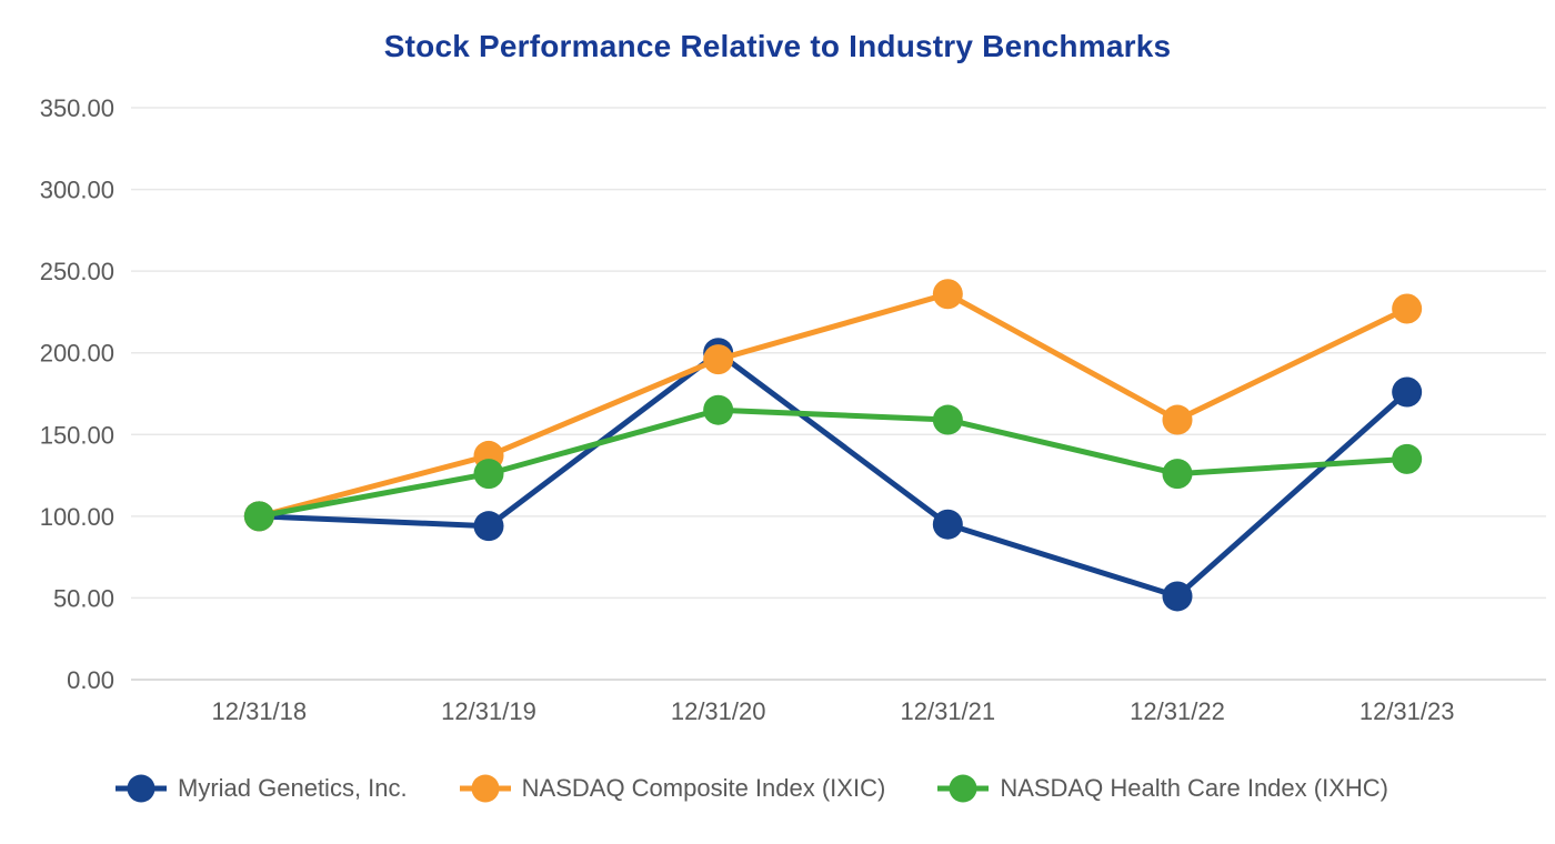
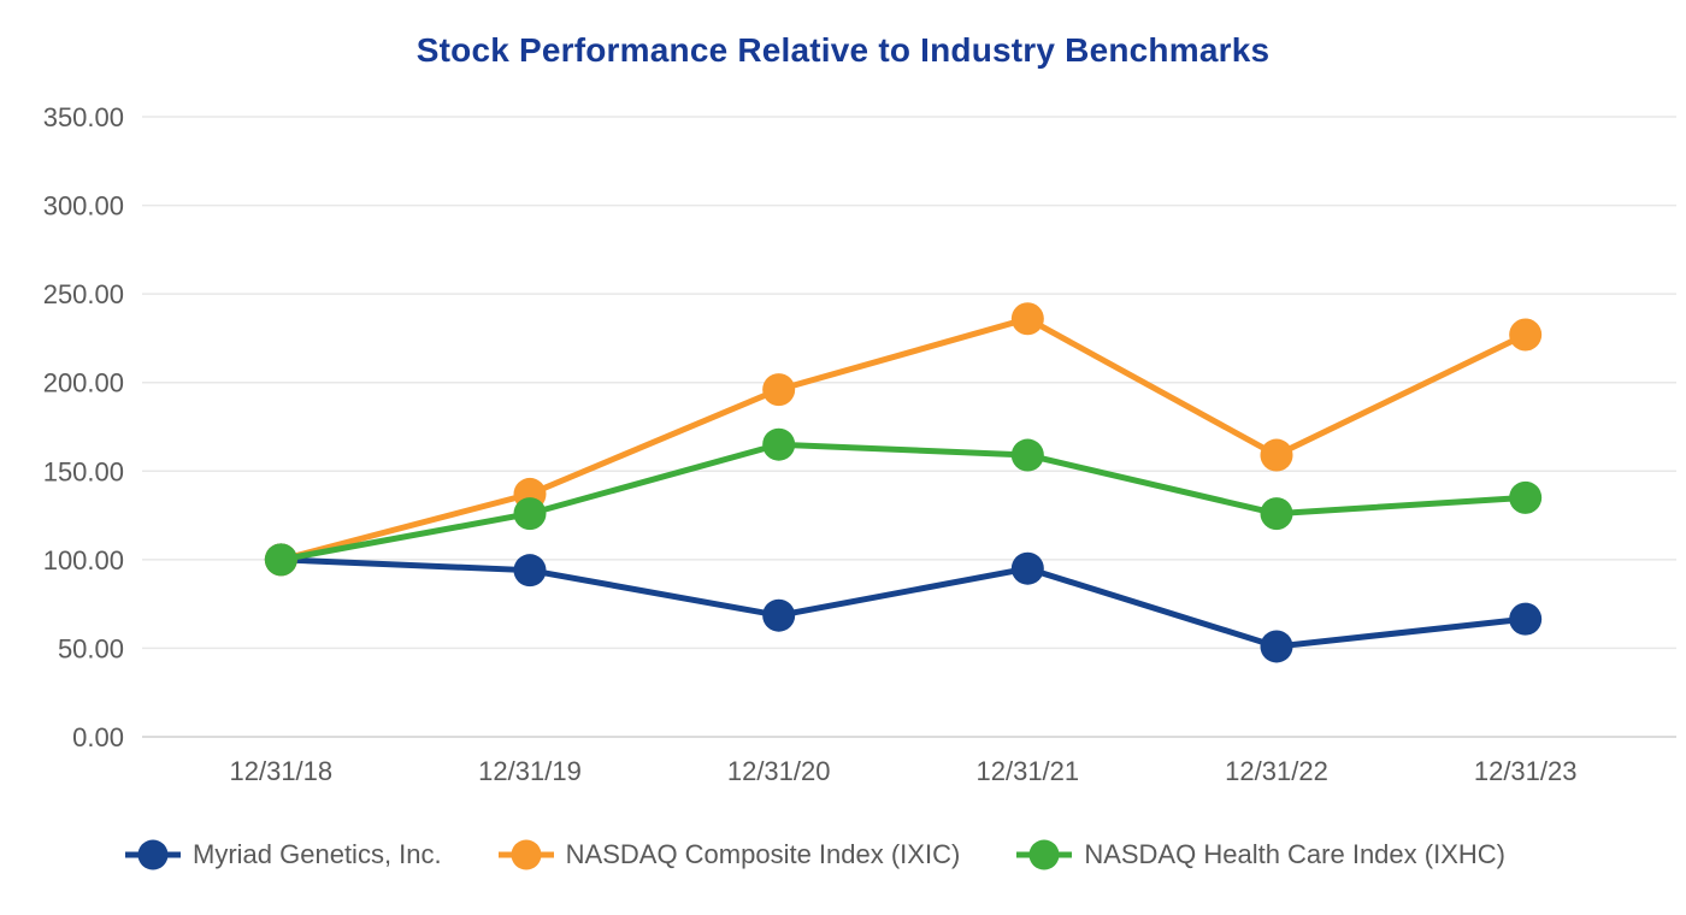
Myriad Genetics, Inc./12/31/20: 200 -> 68
Myriad Genetics, Inc./12/31/23: 176 -> 66
